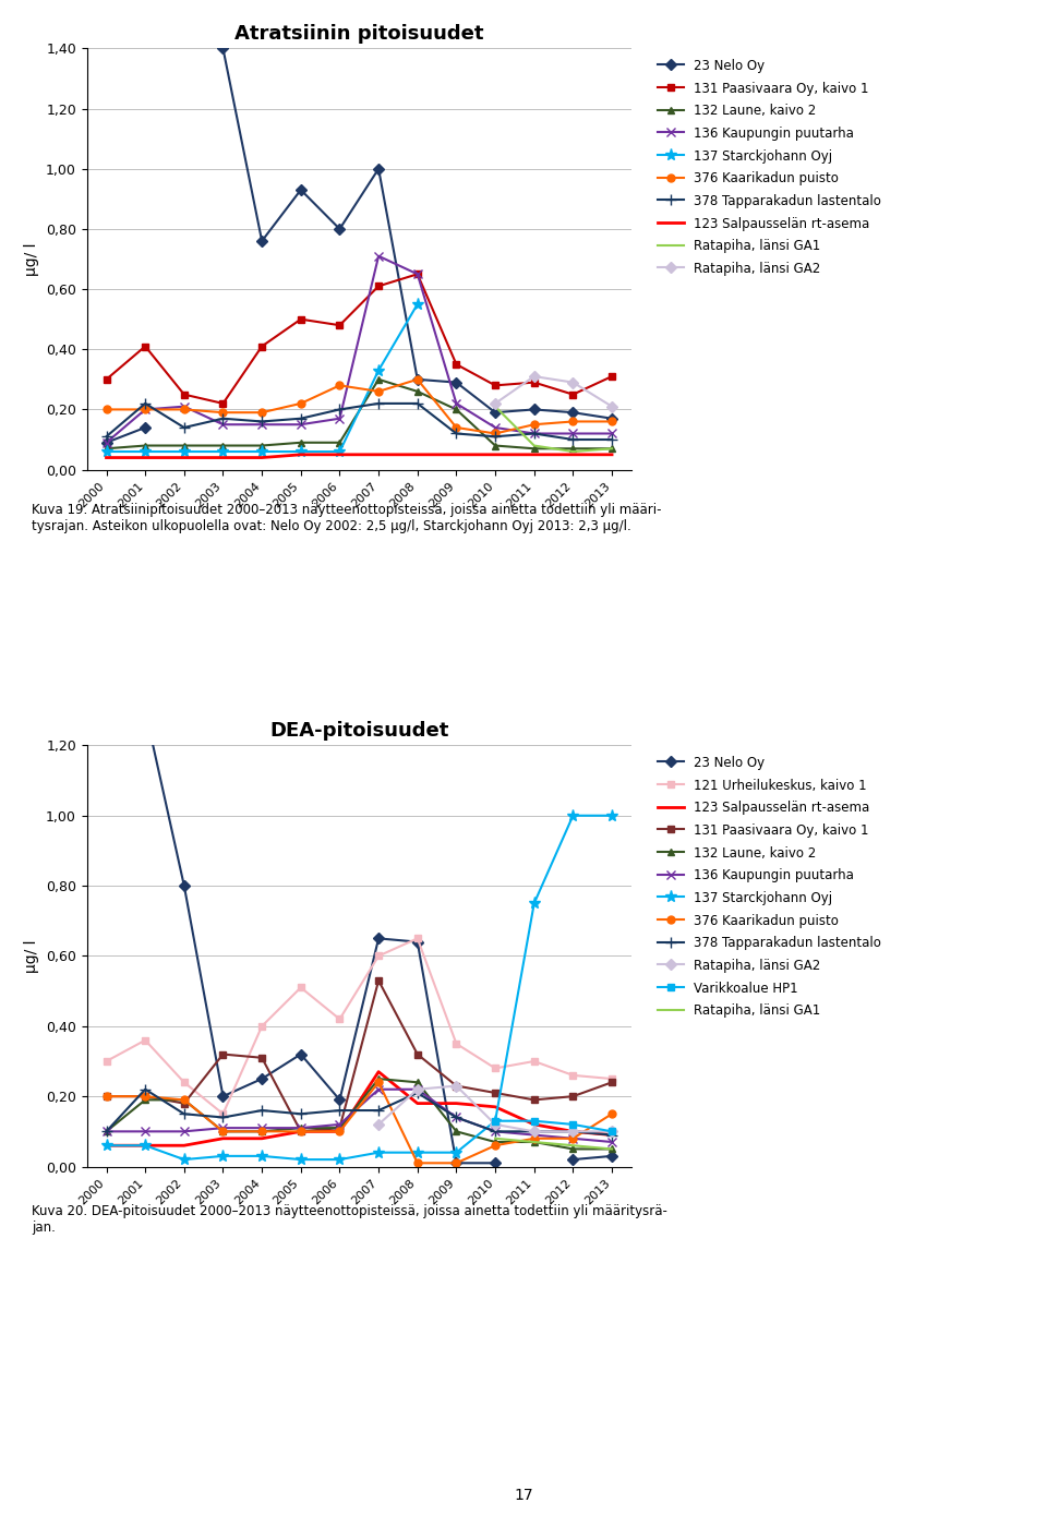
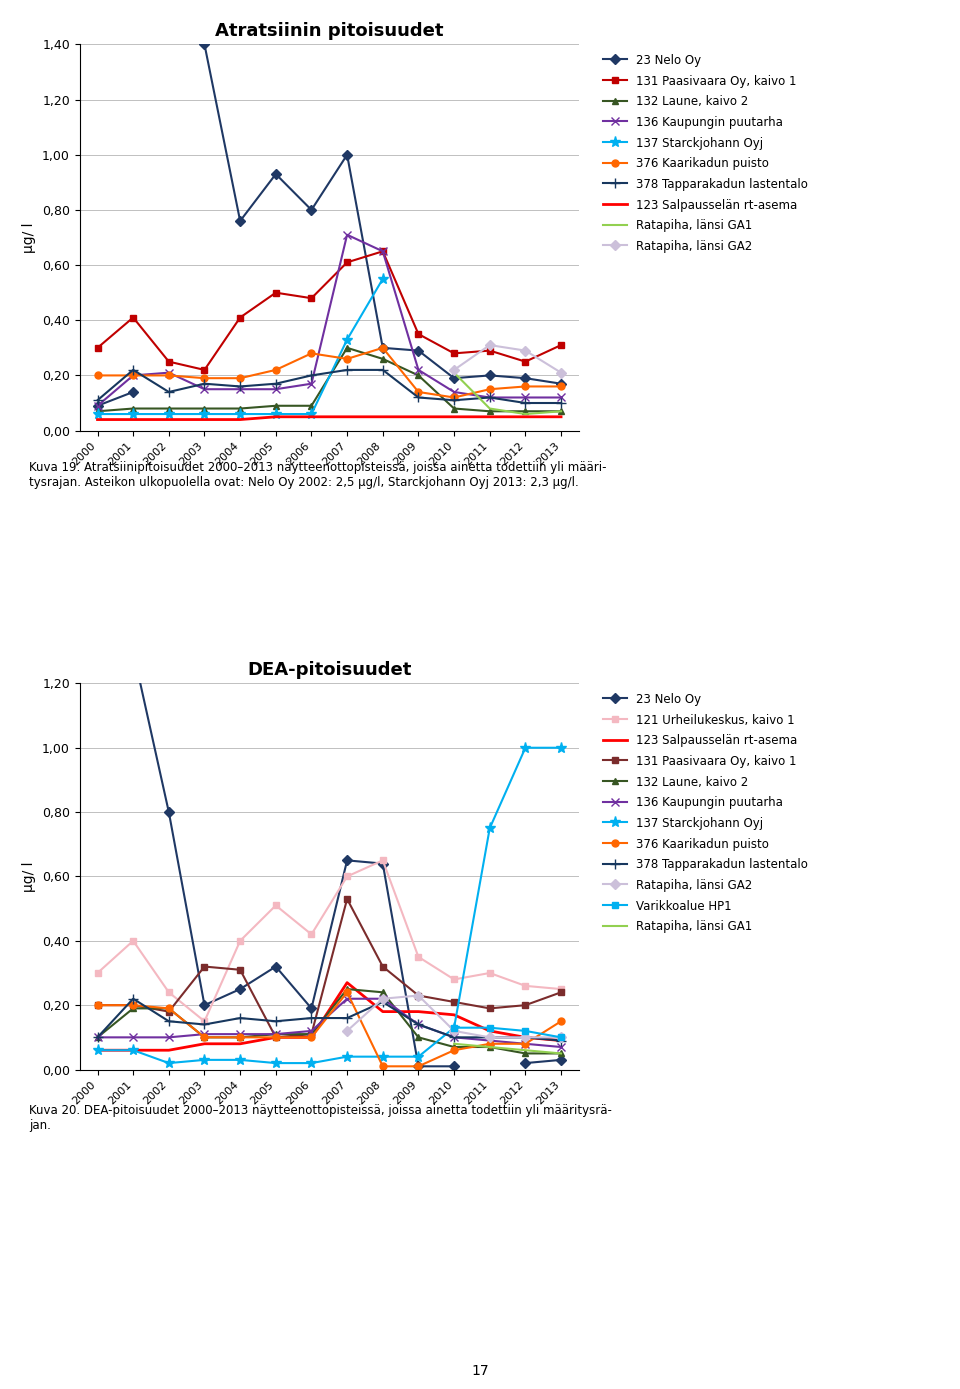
DEA-pitoisuudet/121 Urheilukeskus, kaivo 1/2001: 0,36 -> 0,40
